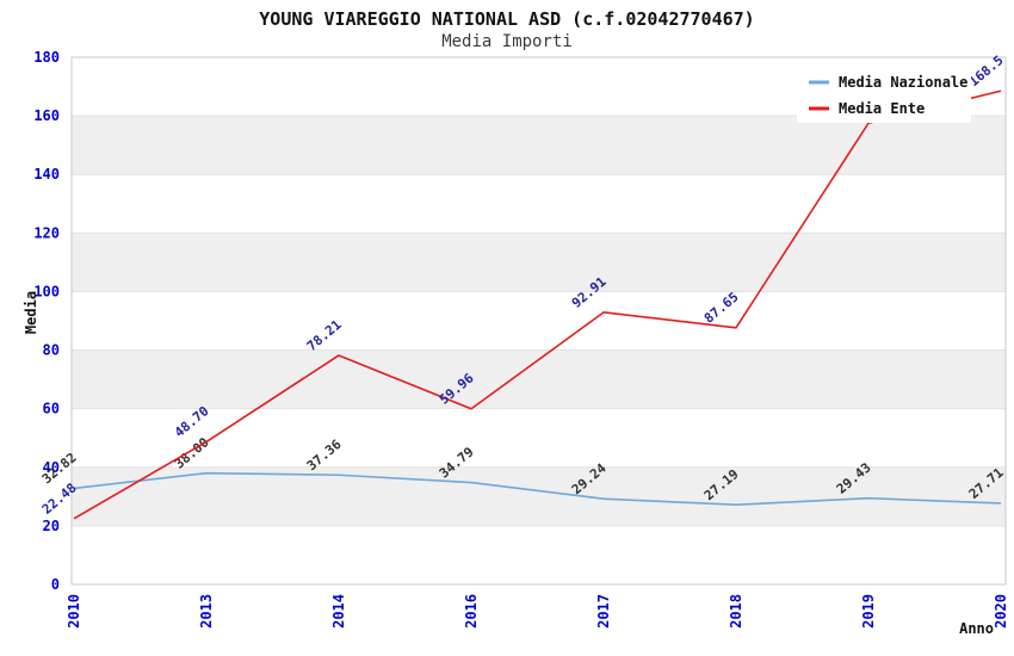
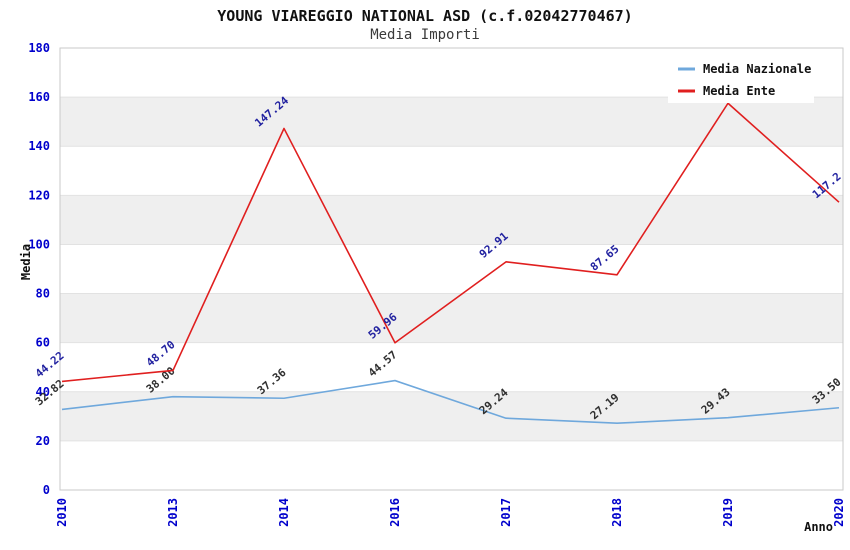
Media Ente/2010: 22.48 -> 44.22
Media Ente/2014: 78.21 -> 147.24
Media Nazionale/2016: 34.79 -> 44.57
Media Nazionale/2020: 27.71 -> 33.50
Media Ente/2020: 168.5 -> 117.2
